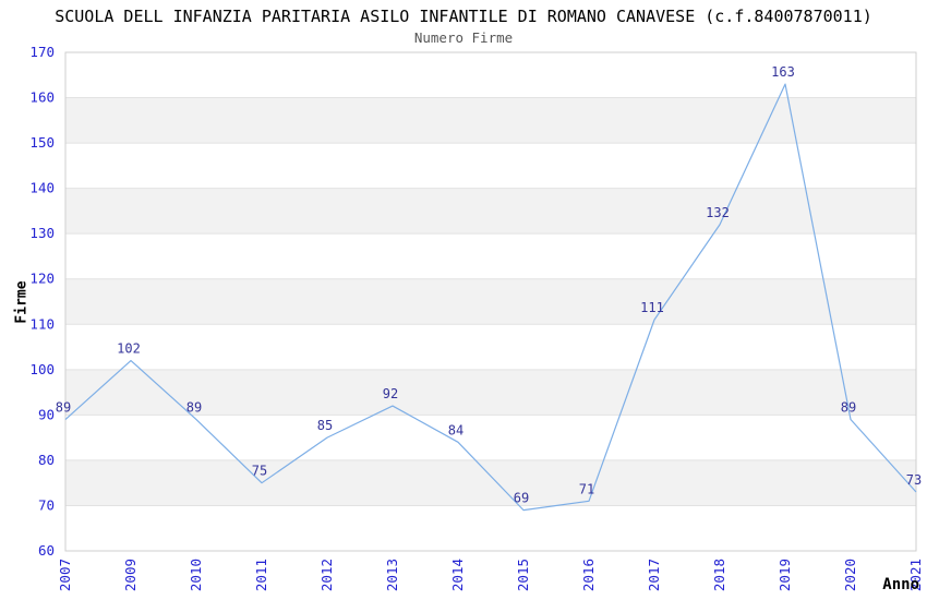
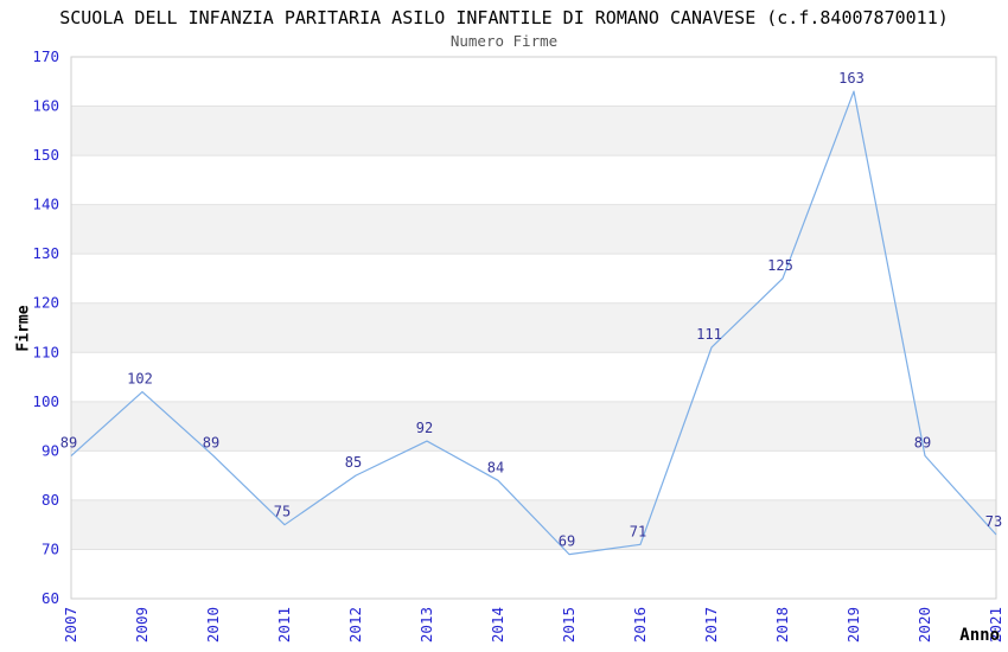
2018: 132 -> 125
